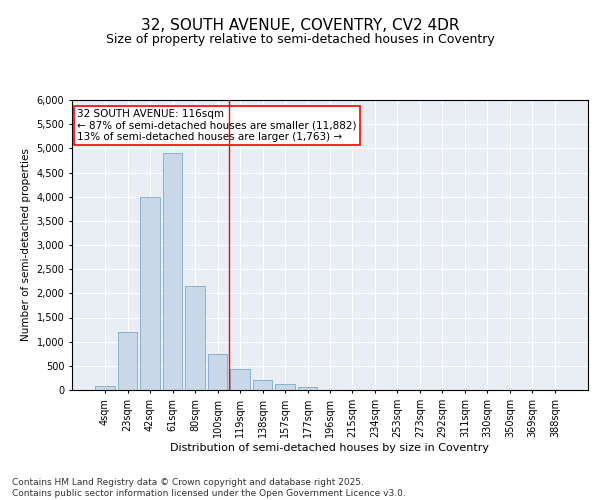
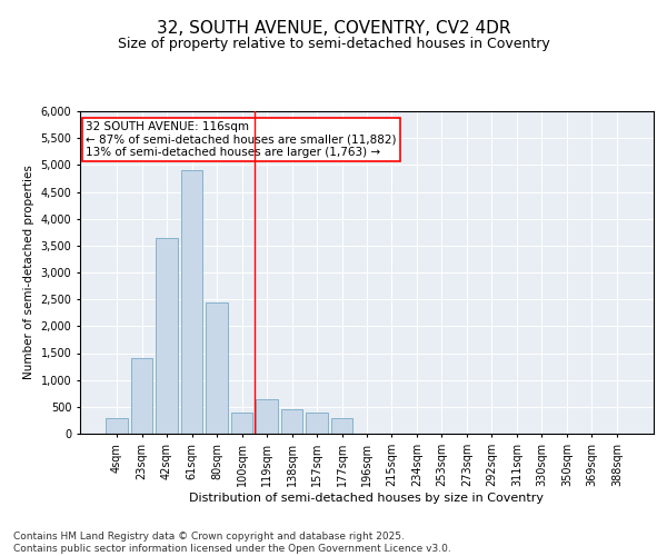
4sqm: 80 -> 300
23sqm: 1,200 -> 1,400
42sqm: 4,000 -> 3,650
80sqm: 2,150 -> 2,450
100sqm: 750 -> 400
119sqm: 430 -> 650
138sqm: 210 -> 450
157sqm: 120 -> 400
177sqm: 60 -> 300
